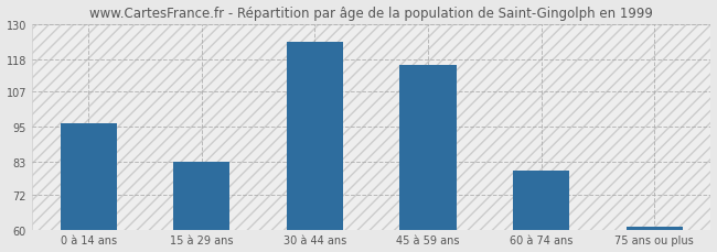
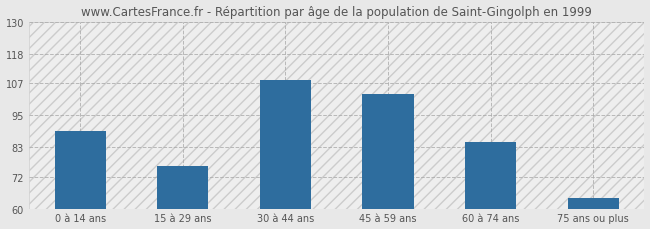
0 à 14 ans: 96 -> 89
15 à 29 ans: 83 -> 76
30 à 44 ans: 124 -> 108
45 à 59 ans: 116 -> 103
60 à 74 ans: 80 -> 85
75 ans ou plus: 61 -> 64
